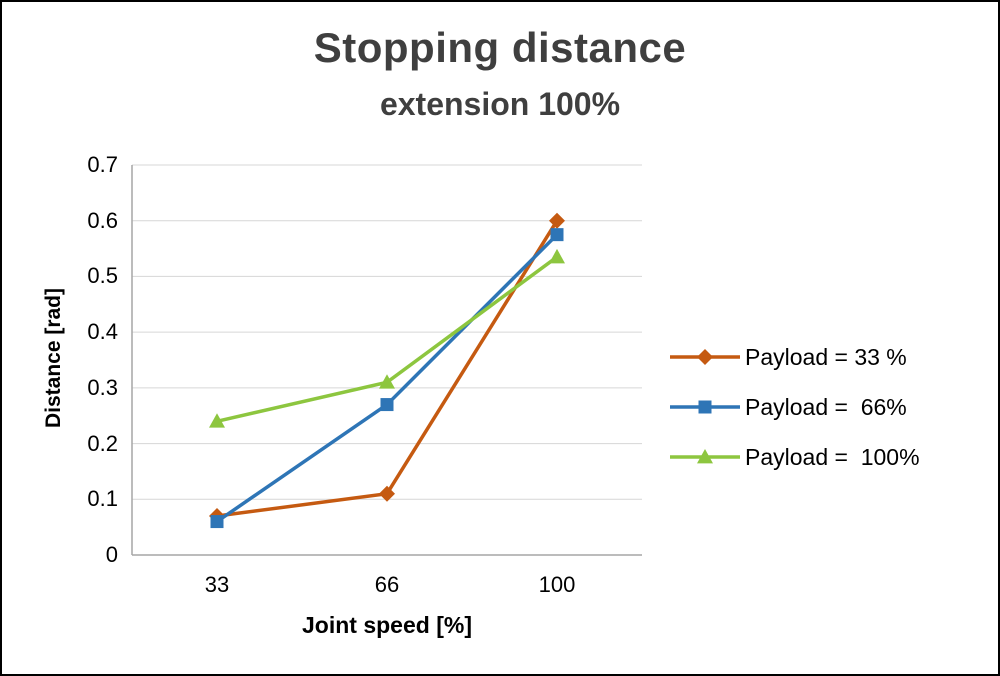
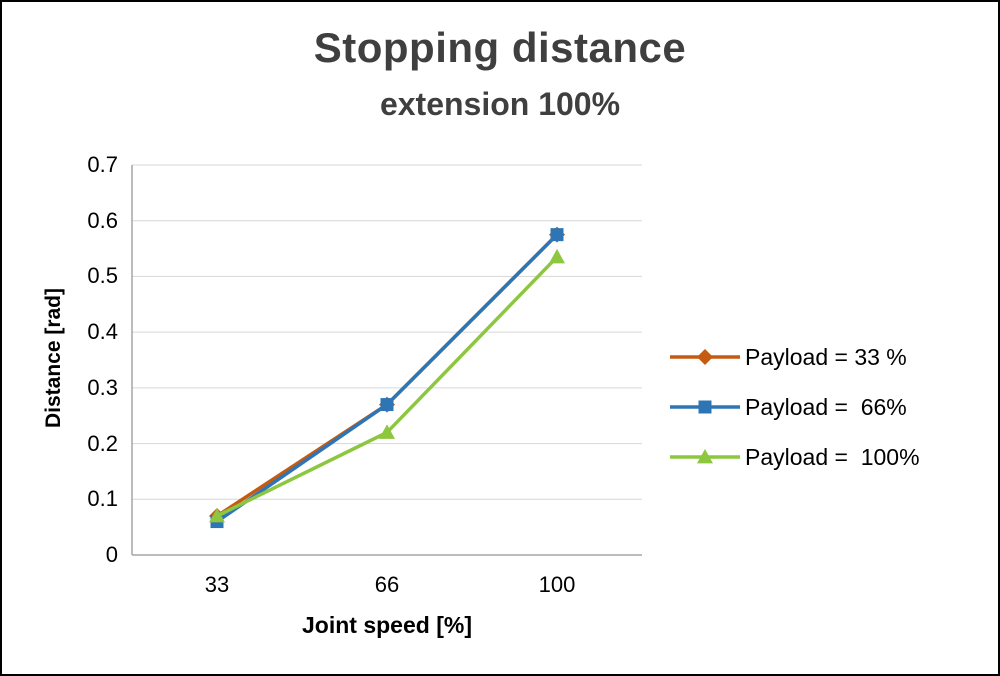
Payload = 100%/33: 0.24 -> 0.07
Payload = 33 %/66: 0.11 -> 0.27
Payload = 100%/66: 0.31 -> 0.22
Payload = 33 %/100: 0.60 -> 0.57
